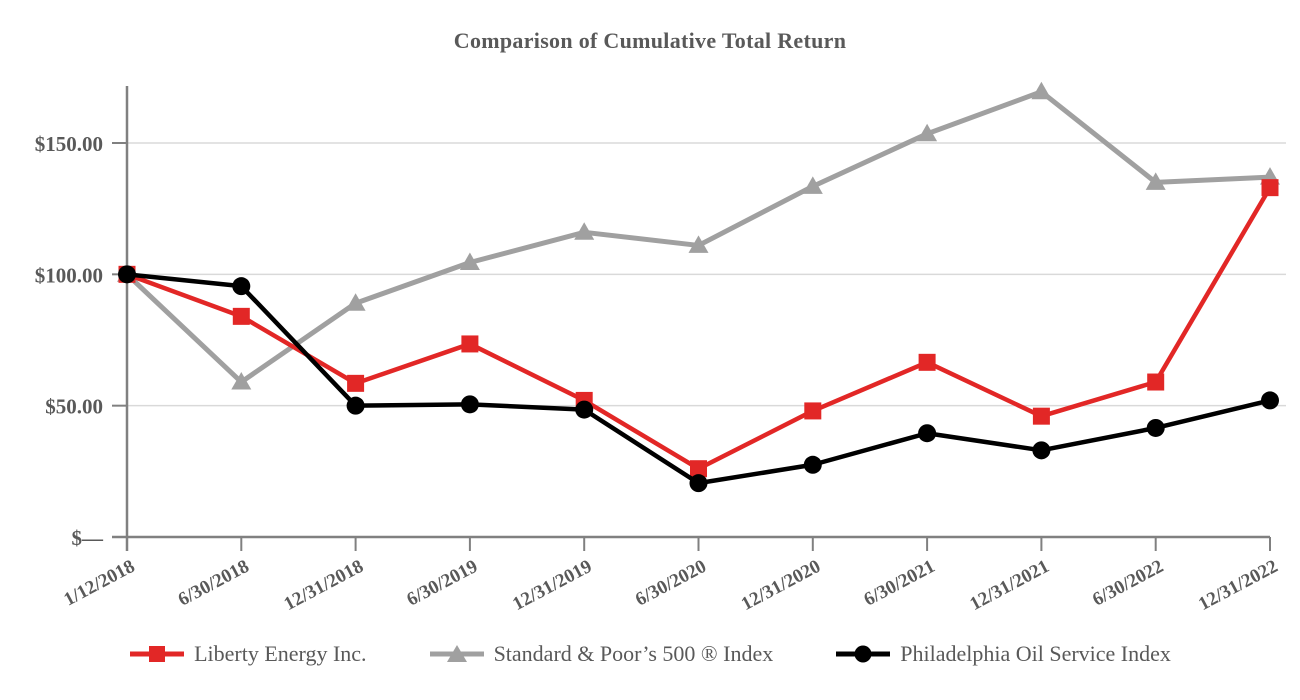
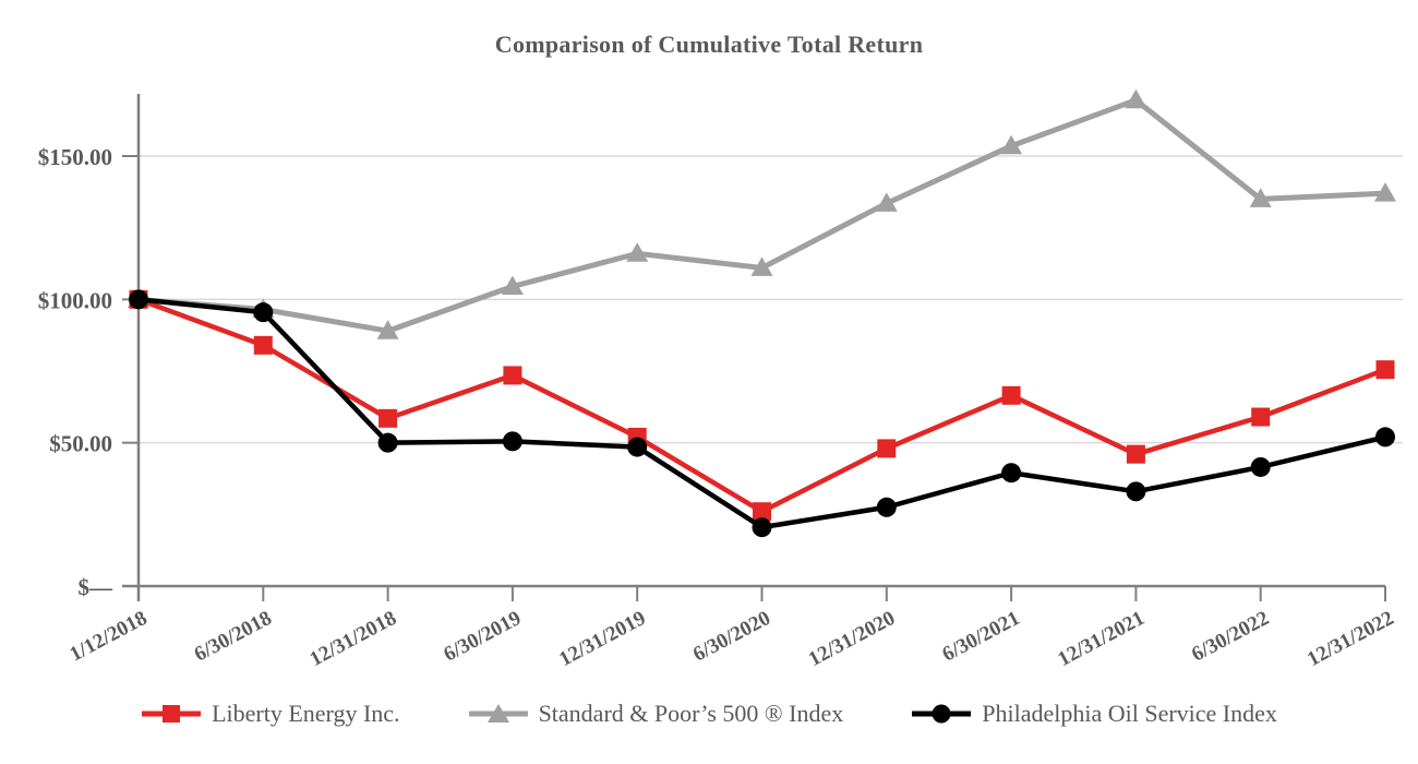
Standard & Poor’s 500 ® Index/6/30/2018: $59 -> $96
Liberty Energy Inc./12/31/2022: $133 -> $76
